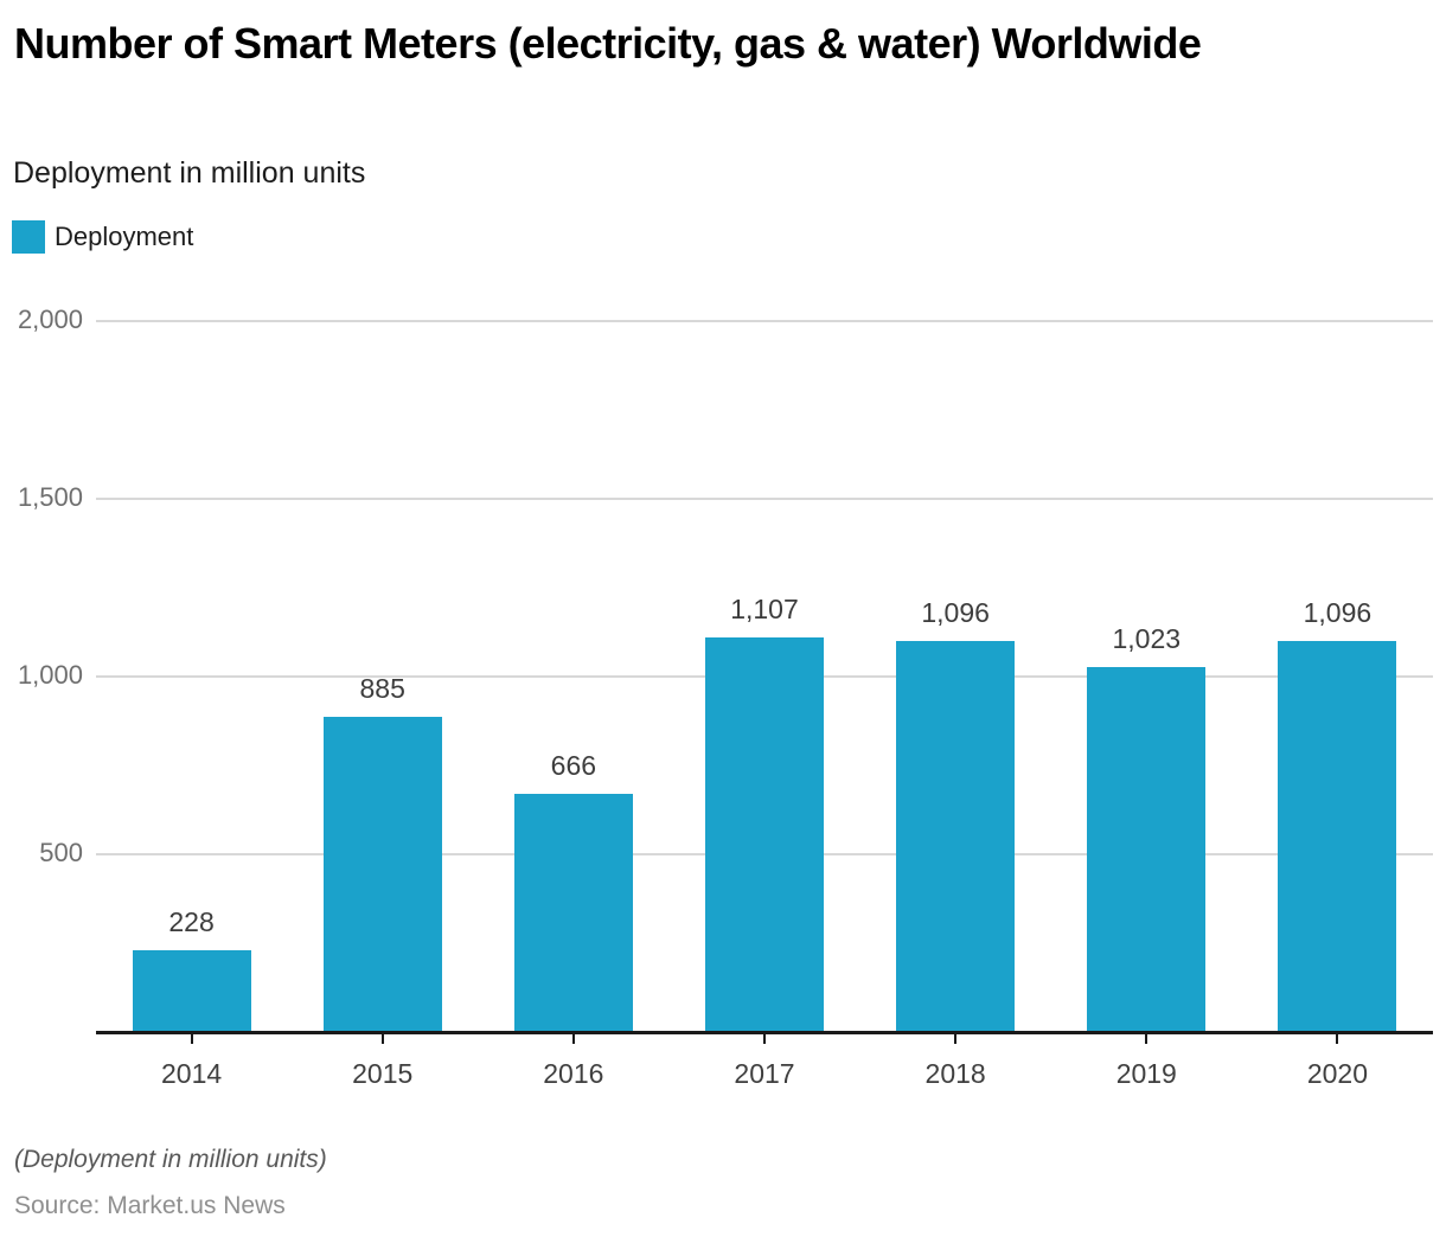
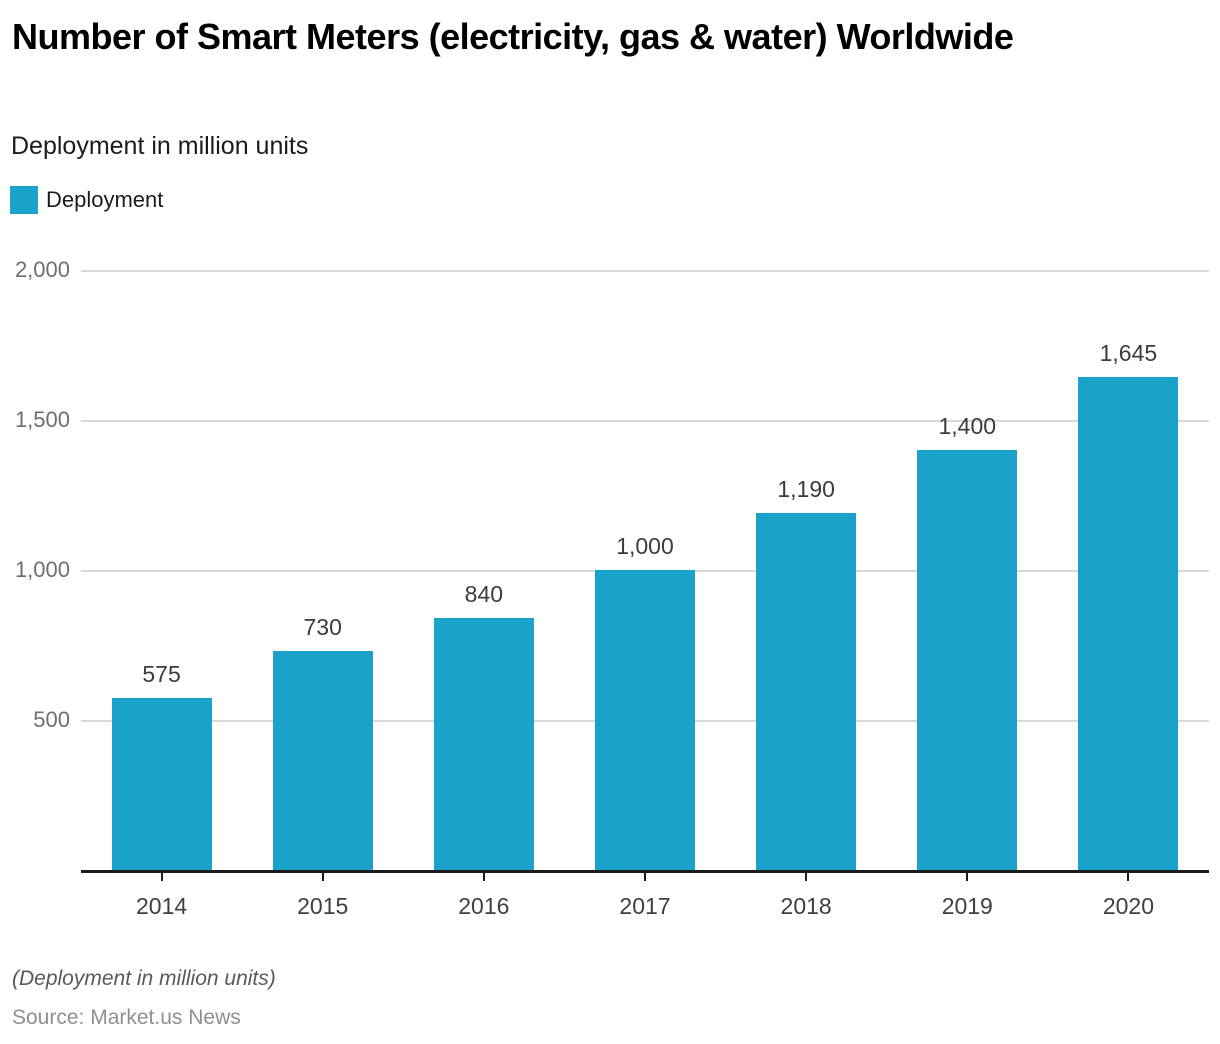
2014: 228 -> 575
2015: 885 -> 730
2016: 666 -> 840
2017: 1,107 -> 1,000
2018: 1,096 -> 1,190
2019: 1,023 -> 1,400
2020: 1,096 -> 1,645
